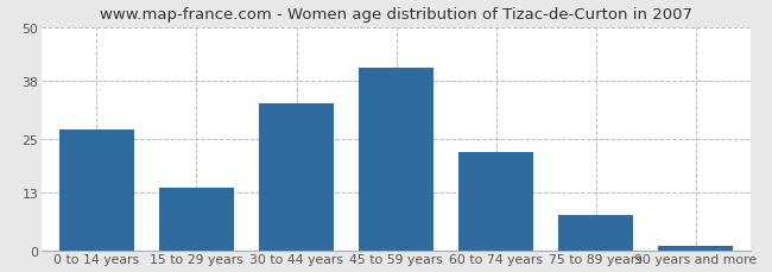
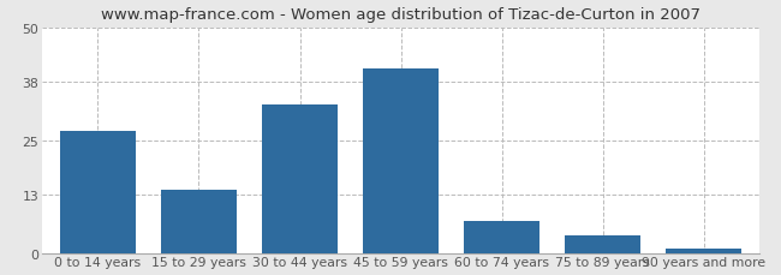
60 to 74 years: 22 -> 7
75 to 89 years: 8 -> 4
